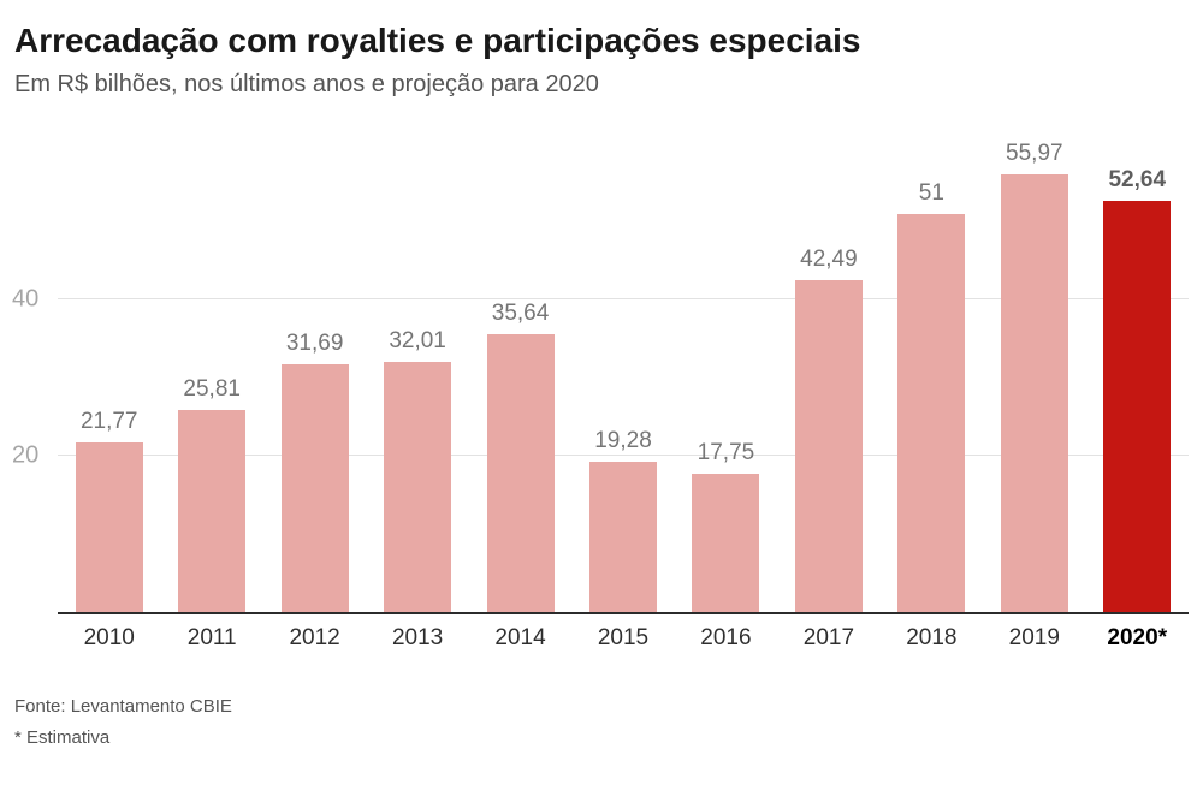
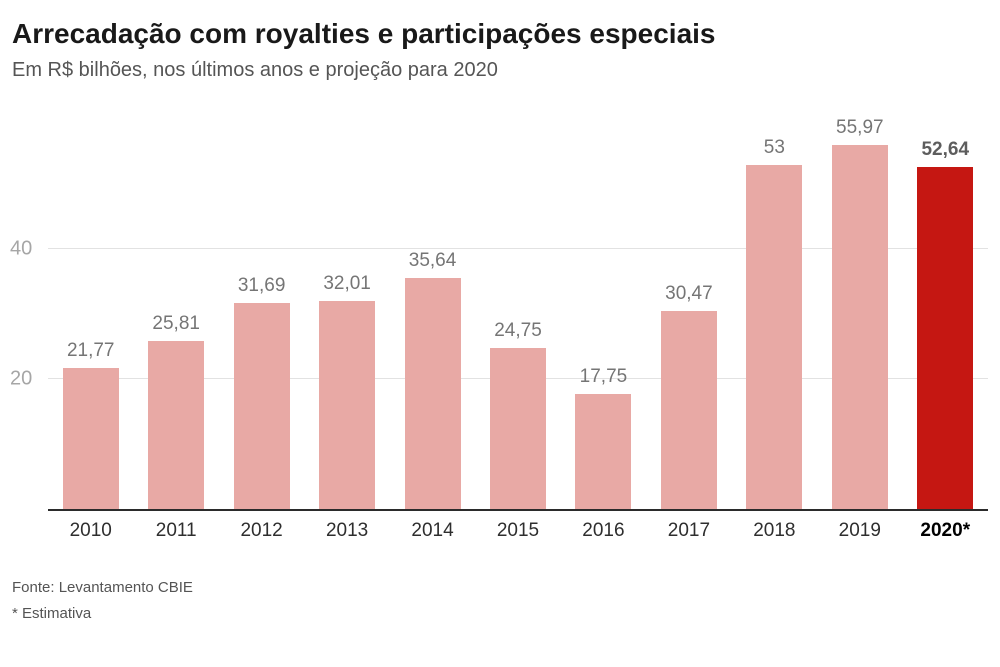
2015: 19,28 -> 24,75
2017: 42,49 -> 30,47
2018: 51 -> 53
